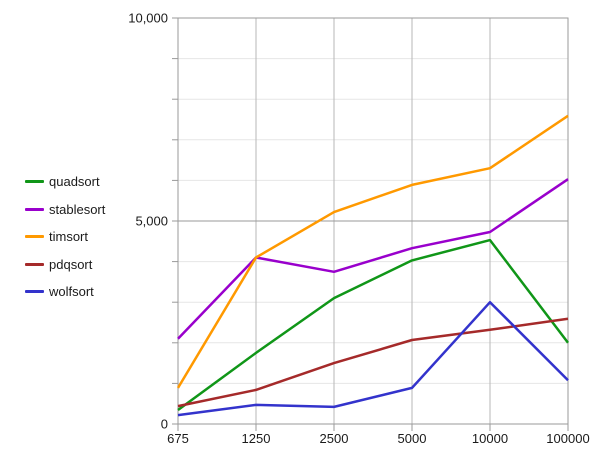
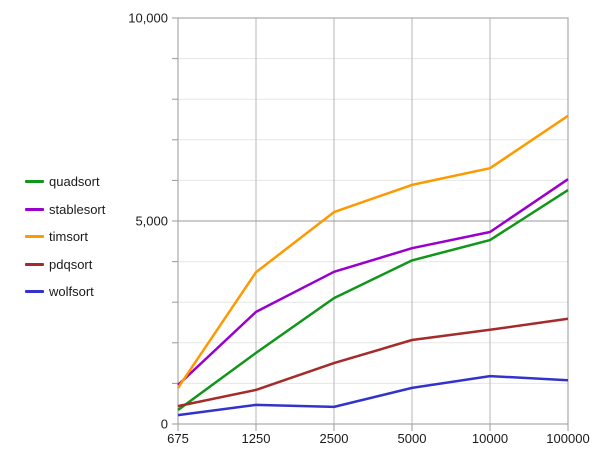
stablesort/675: 2100 -> 1000
stablesort/1250: 4100 -> 2800
timsort/1250: 4100 -> 3700
wolfsort/10000: 3000 -> 1200
quadsort/100000: 2000 -> 5800
